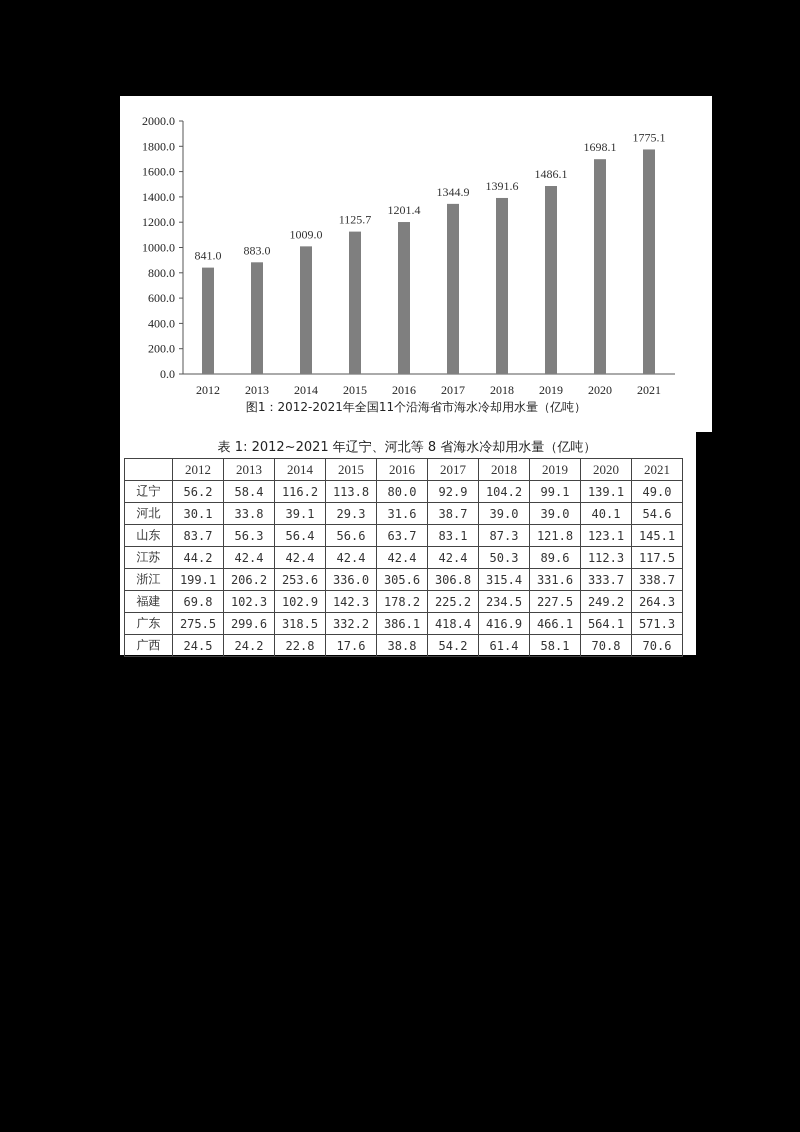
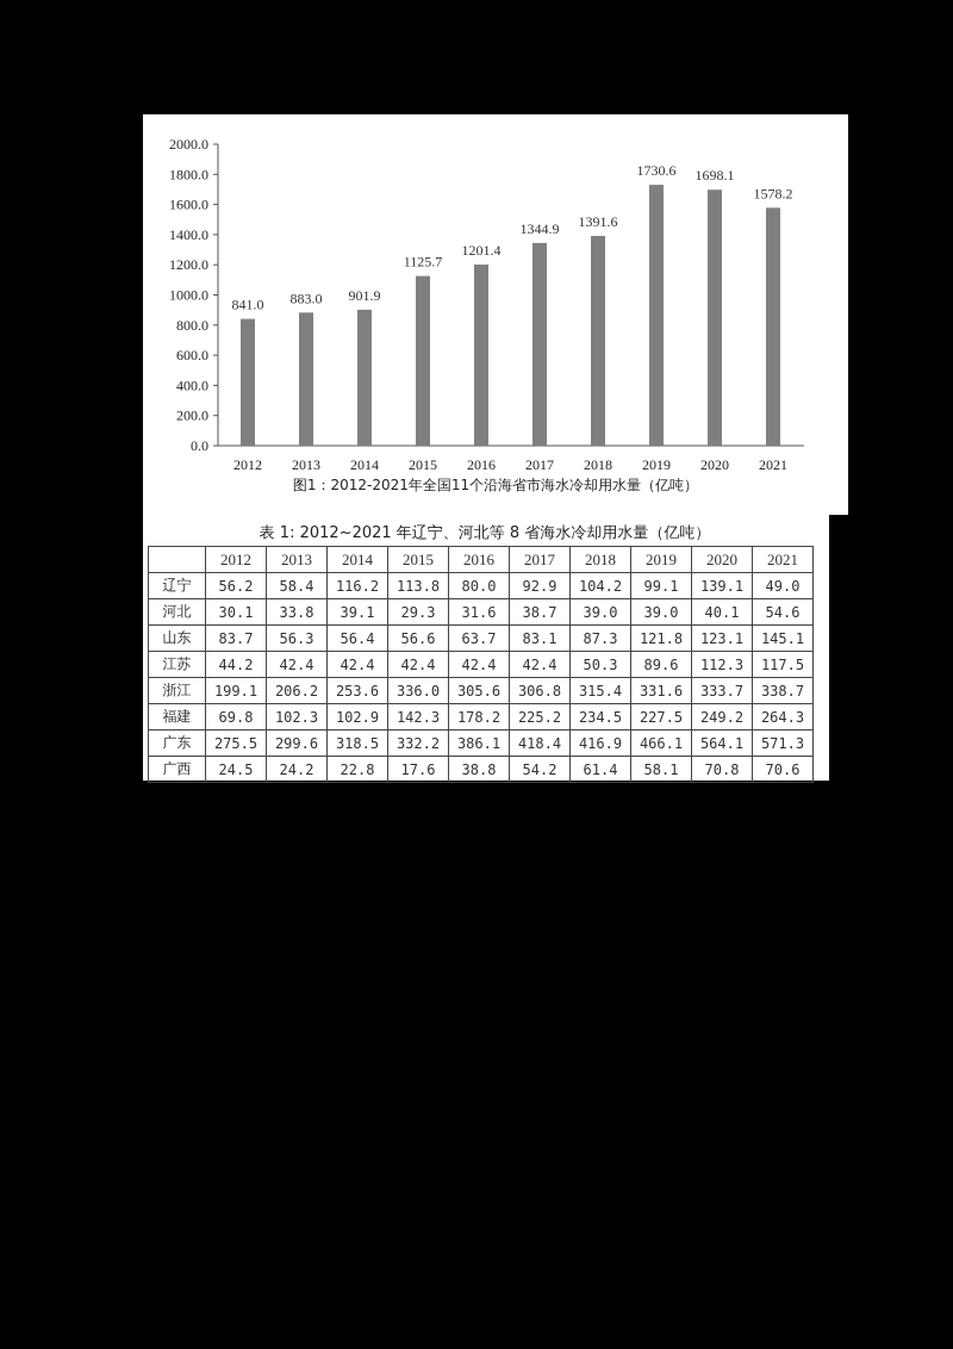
2014: 1009.0 -> 901.9
2019: 1486.1 -> 1730.6
2021: 1775.1 -> 1578.2
